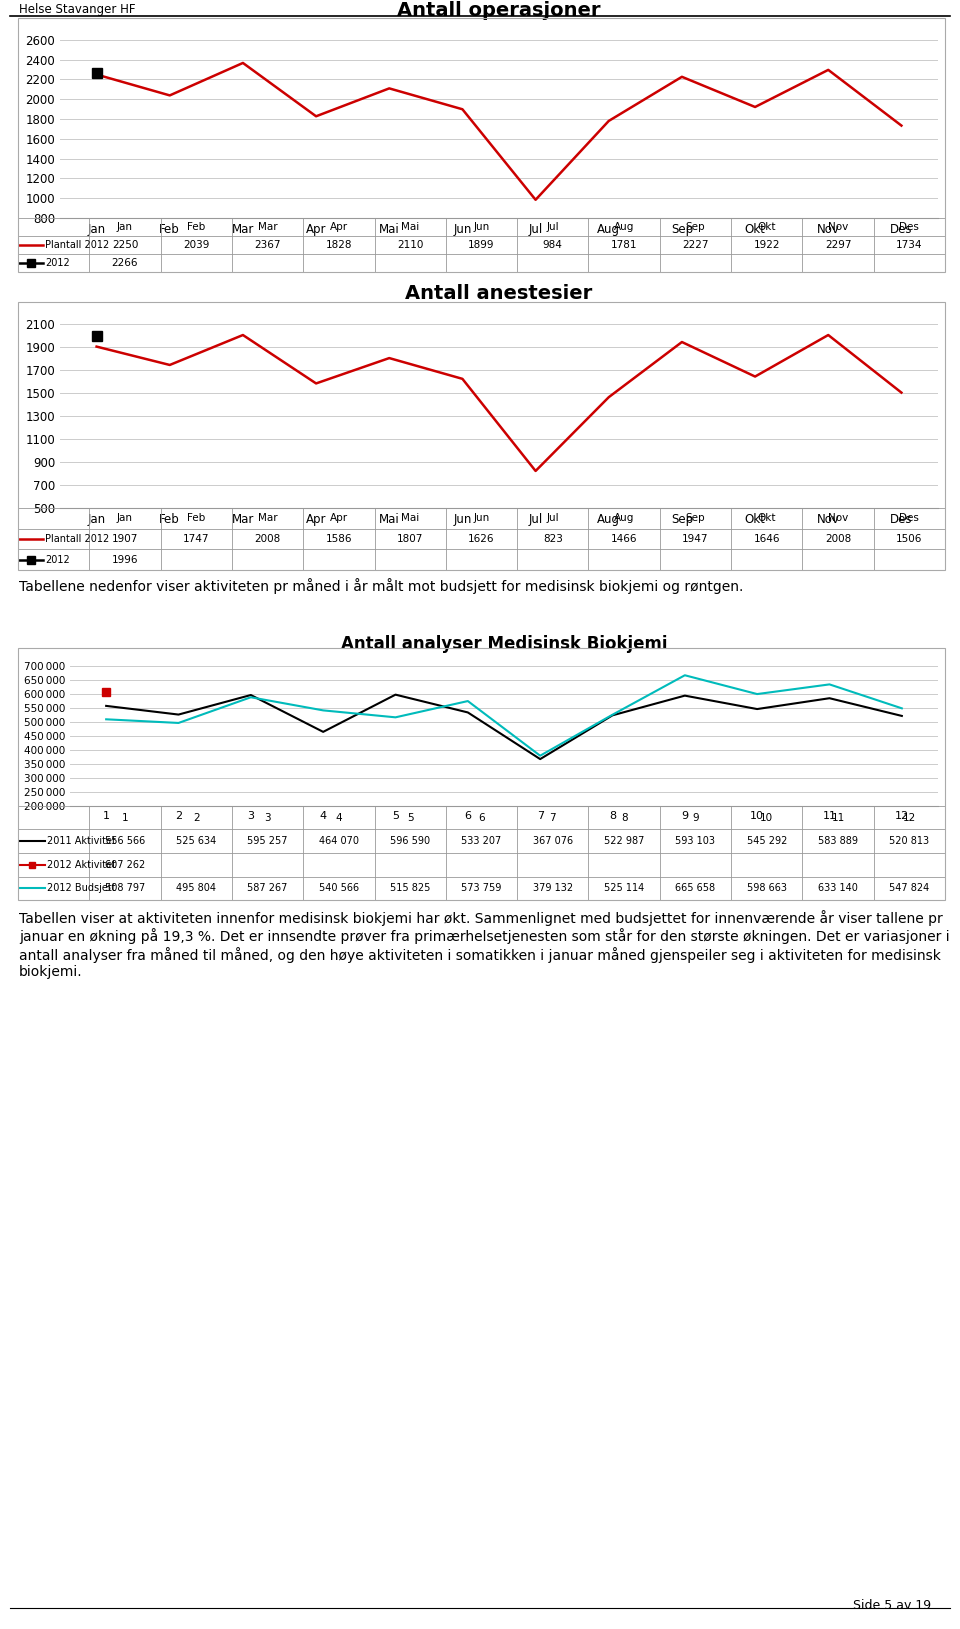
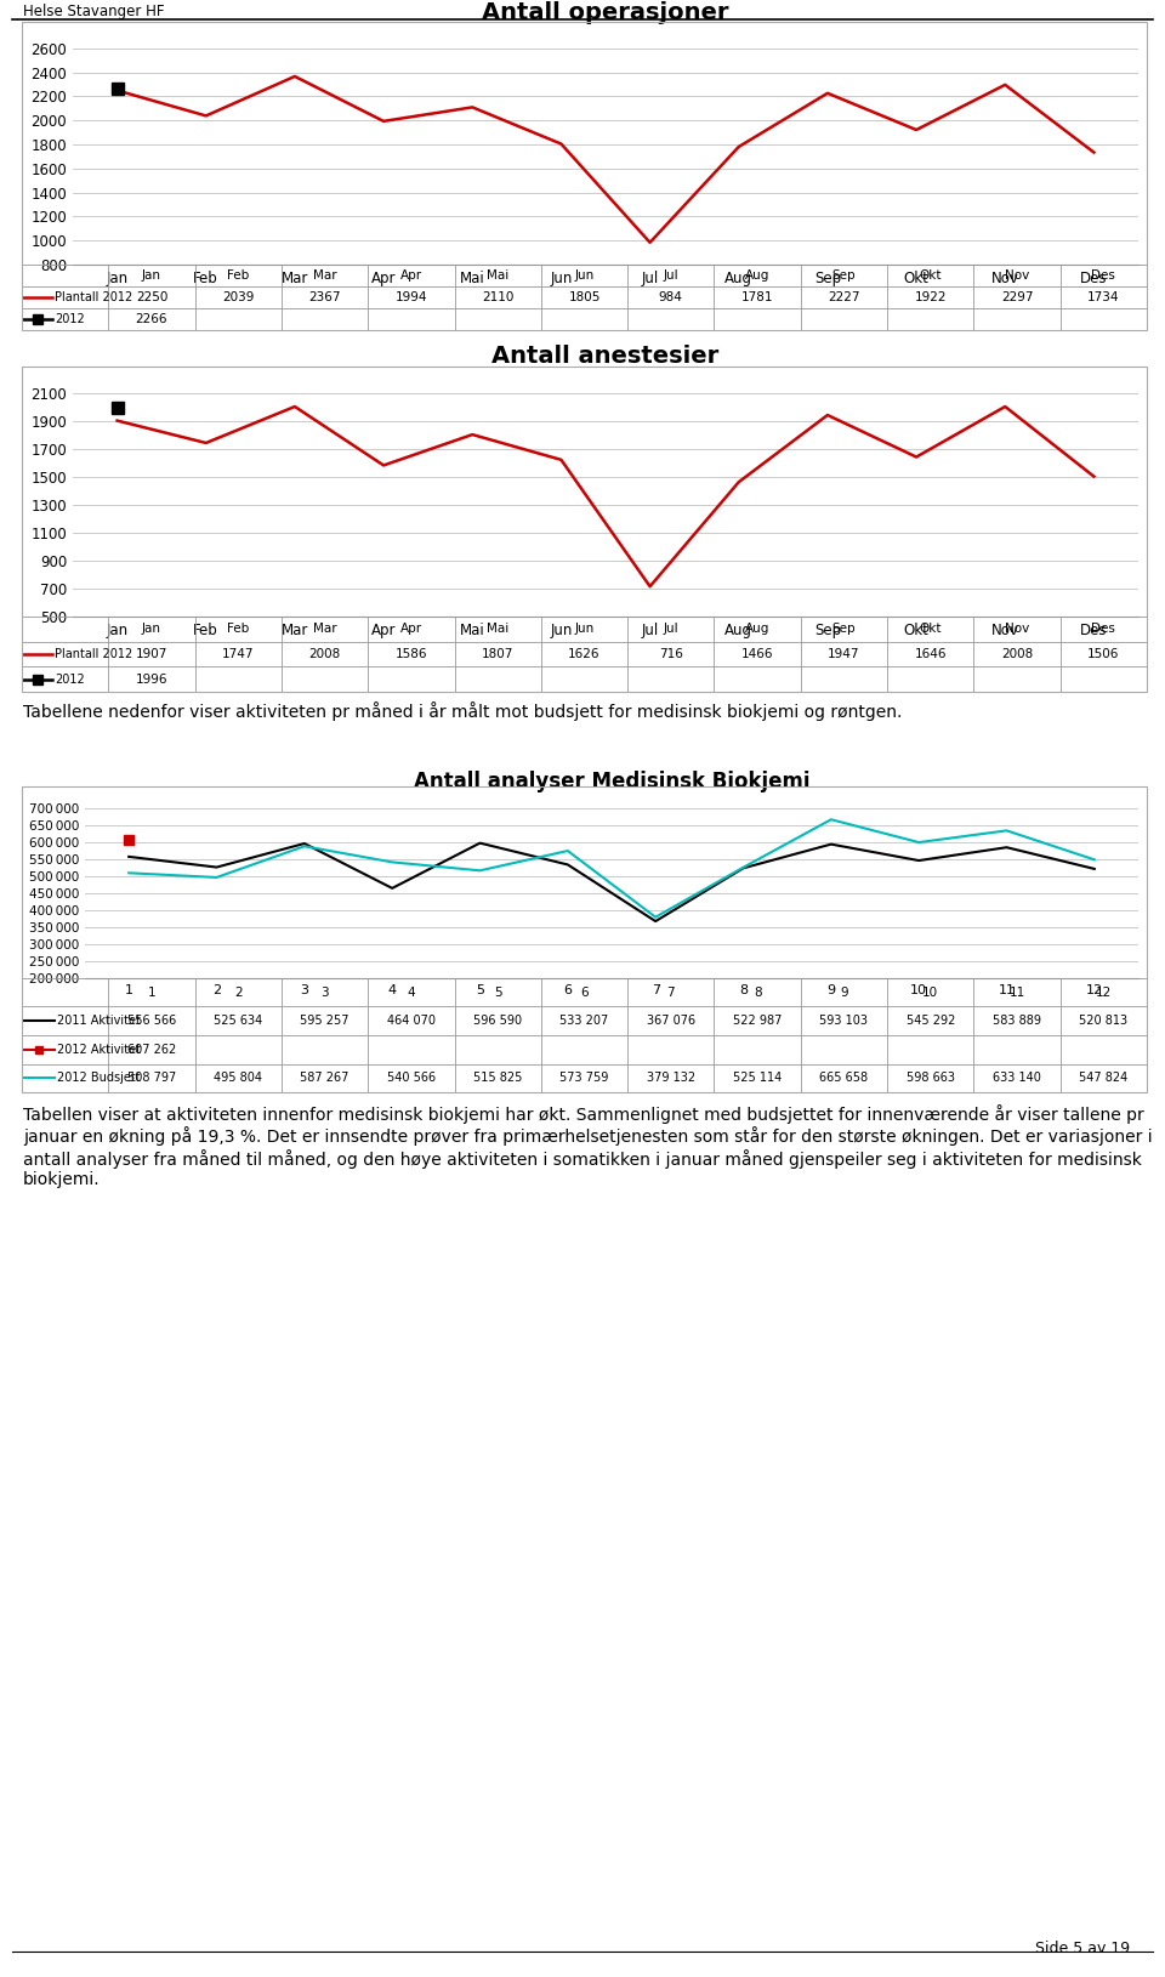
Antall operasjoner/Apr: 1828 -> 1994
Antall operasjoner/Jun: 1899 -> 1805
Antall anestesier/Jul: 823 -> 716
